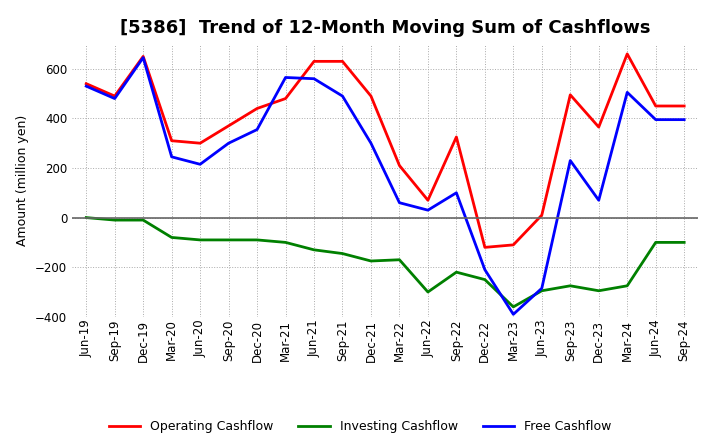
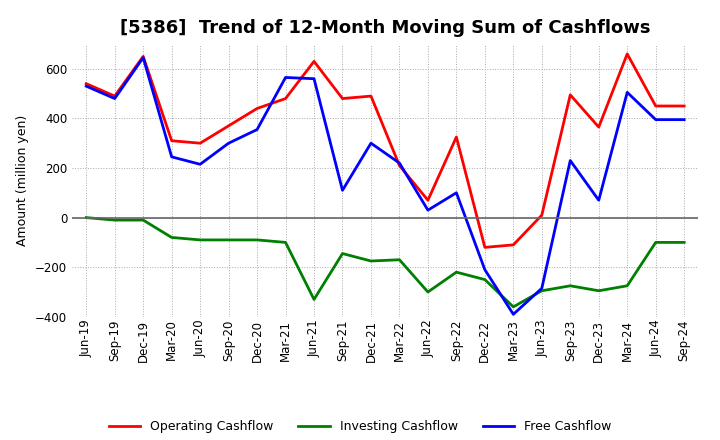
Investing Cashflow/Jun-21: -130 -> -330
Operating Cashflow/Sep-21: 630 -> 480
Free Cashflow/Sep-21: 490 -> 110
Free Cashflow/Mar-22: 60 -> 220
